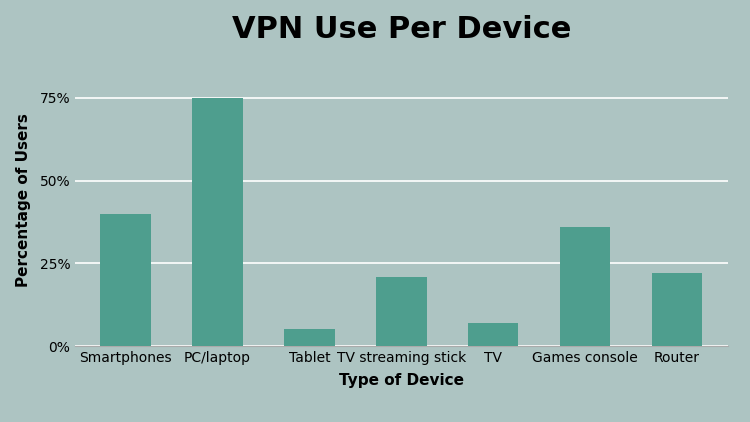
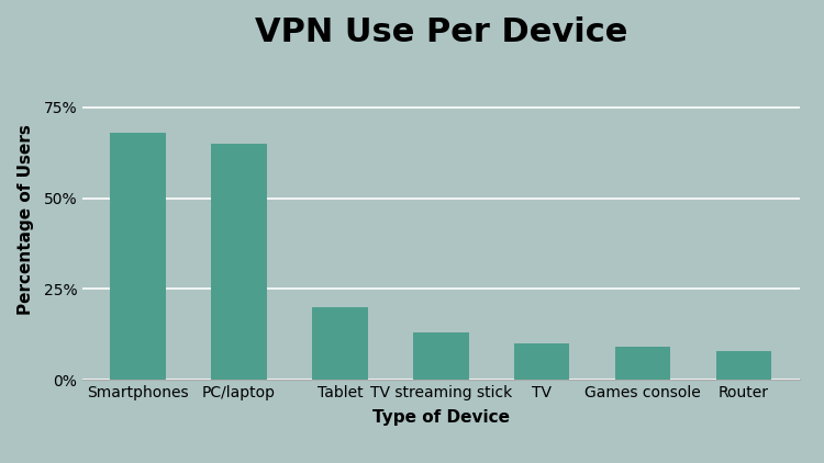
Smartphones: 40% -> 68%
PC/laptop: 75% -> 65%
Tablet: 5% -> 20%
TV streaming stick: 21% -> 13%
TV: 7% -> 10%
Games console: 36% -> 9%
Router: 22% -> 8%
